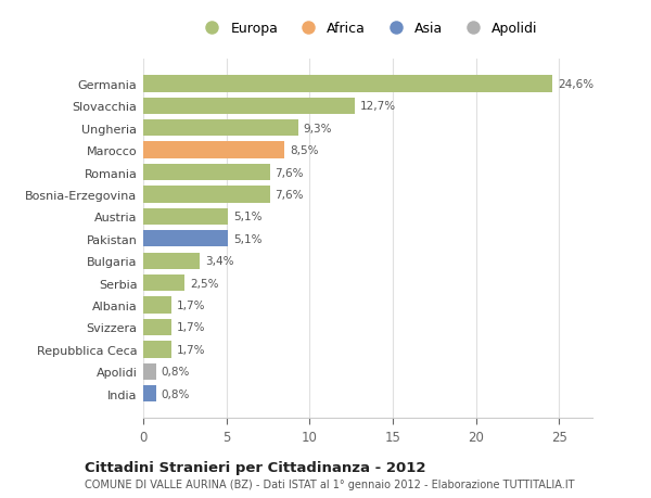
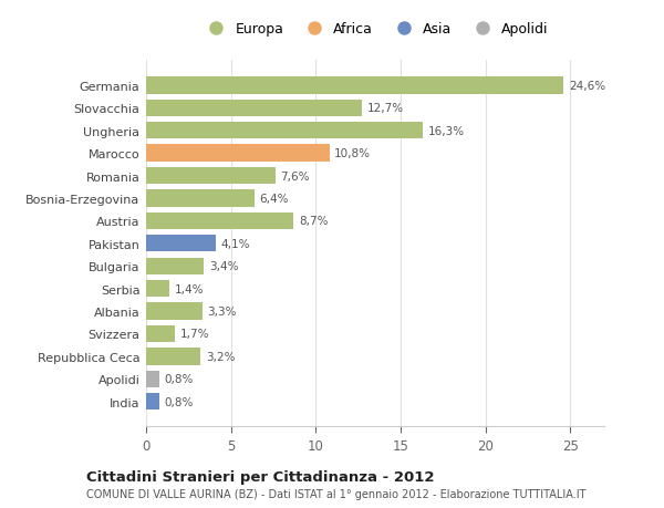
Ungheria: 9,3% -> 16,3%
Marocco: 8,5% -> 10,8%
Bosnia-Erzegovina: 7,6% -> 6,4%
Austria: 5,1% -> 8,7%
Pakistan: 5,1% -> 4,1%
Serbia: 2,5% -> 1,4%
Albania: 1,7% -> 3,3%
Repubblica Ceca: 1,7% -> 3,2%
